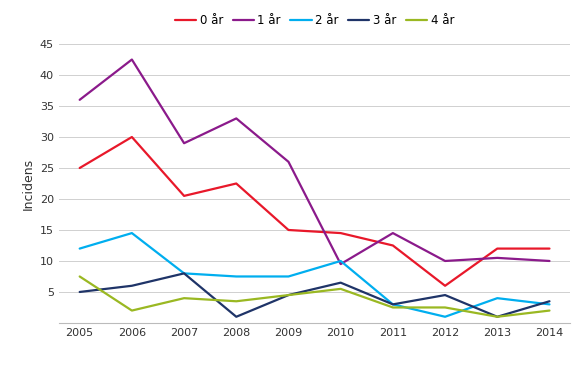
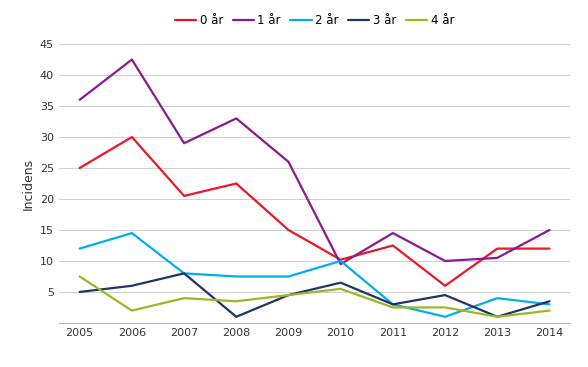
0 år/2010: 14.5 -> 10.2
1 år/2014: 10.0 -> 15.0
